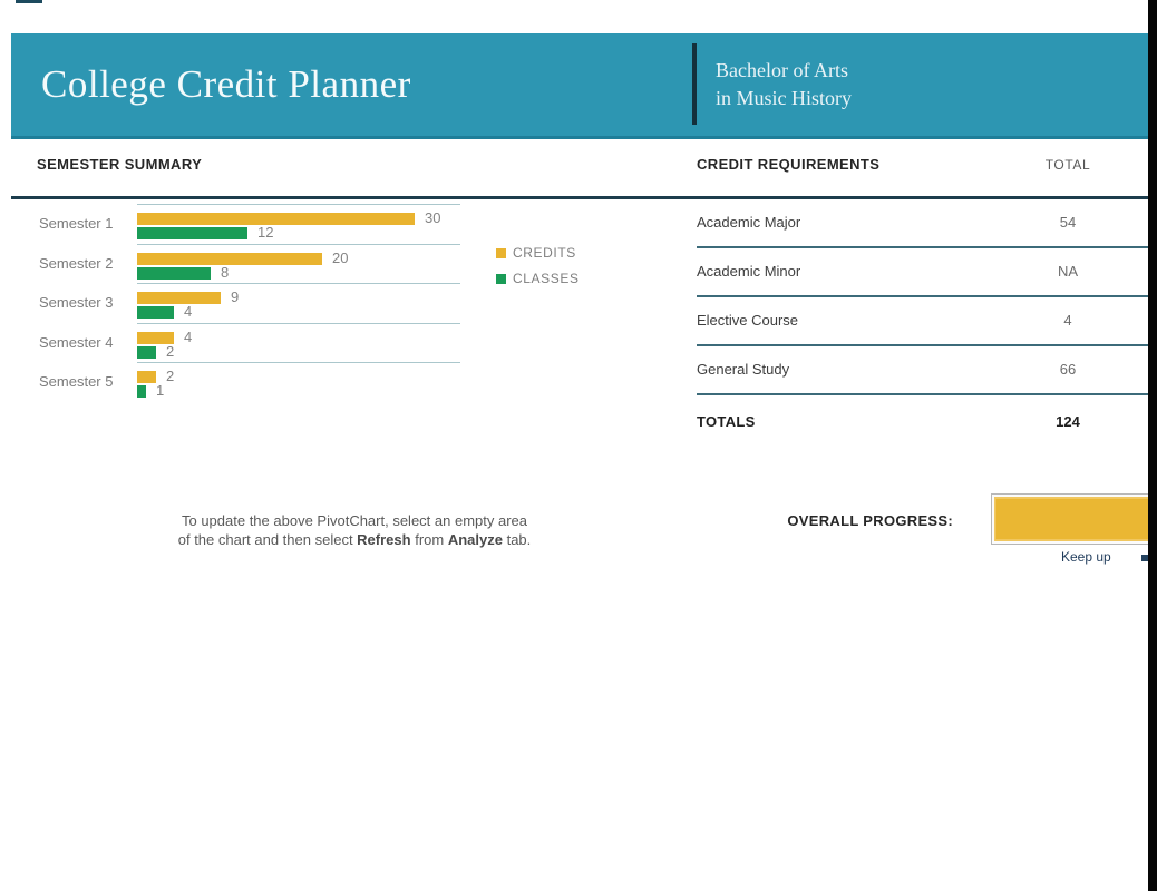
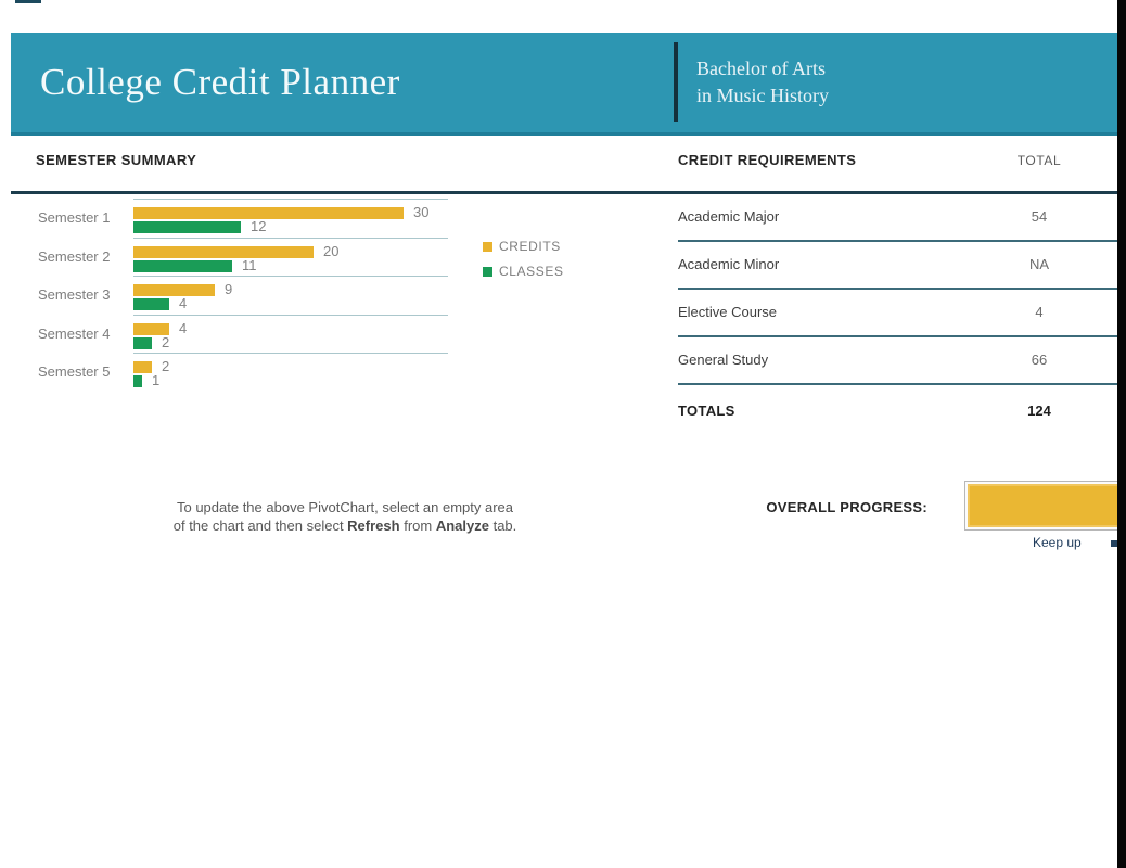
CLASSES/Semester 2: 8 -> 11
